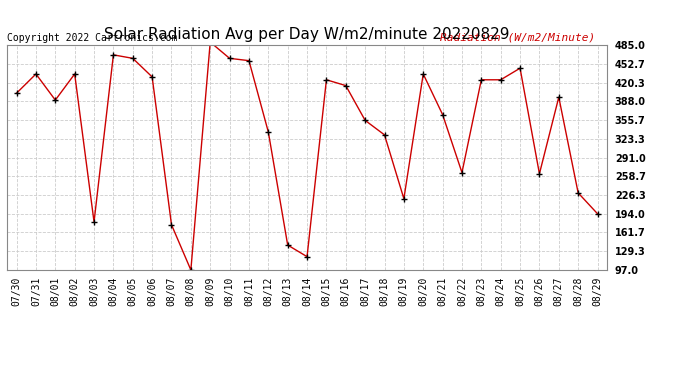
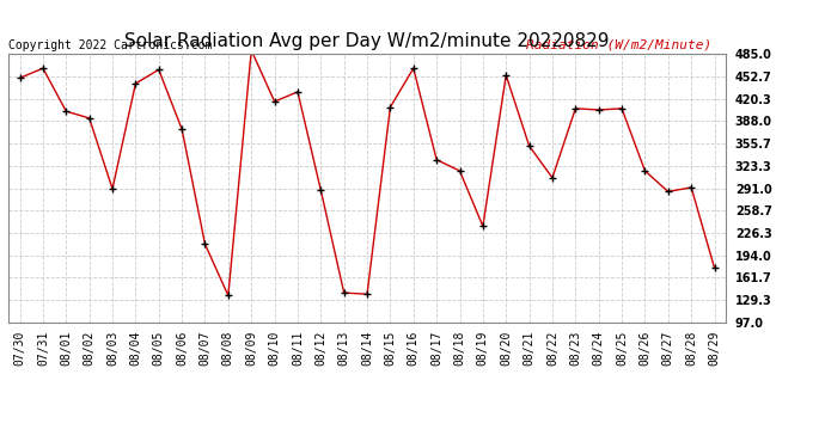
07/30: 402 -> 450
07/31: 435 -> 464
08/01: 390 -> 402
08/02: 435 -> 392
08/03: 180 -> 290
08/04: 468 -> 442
08/06: 430 -> 376
08/07: 175 -> 210
08/08: 97 -> 136
08/10: 462 -> 416
08/11: 458 -> 430
08/12: 335 -> 288
08/14: 120 -> 138
08/15: 425 -> 408
08/16: 415 -> 464
08/17: 355 -> 332
08/18: 330 -> 316
08/19: 220 -> 236
08/20: 435 -> 454
08/21: 365 -> 352
08/22: 265 -> 306
08/23: 425 -> 406
08/24: 425 -> 404
08/25: 445 -> 406
08/26: 263 -> 316
08/27: 395 -> 286
08/28: 230 -> 292
08/29: 194 -> 176
